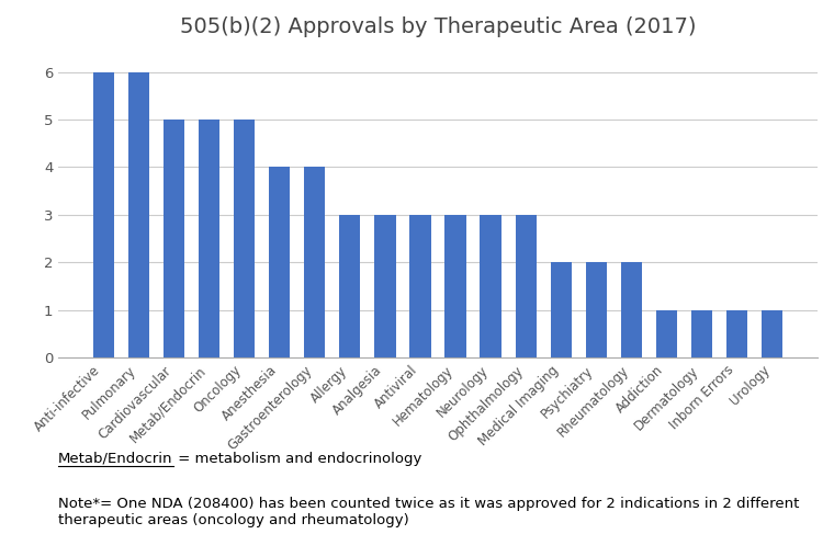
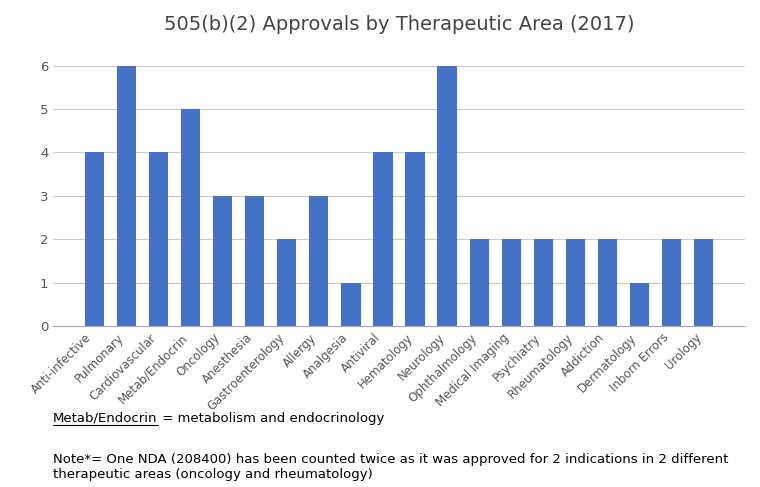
Anti-infective: 6 -> 4
Cardiovascular: 5 -> 4
Oncology: 5 -> 3
Anesthesia: 4 -> 3
Gastroenterology: 4 -> 2
Analgesia: 3 -> 1
Antiviral: 3 -> 4
Hematology: 3 -> 4
Neurology: 3 -> 6
Ophthalmology: 3 -> 2
Addiction: 1 -> 2
Inborn Errors: 1 -> 2
Urology: 1 -> 2
